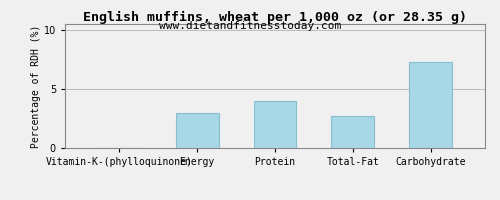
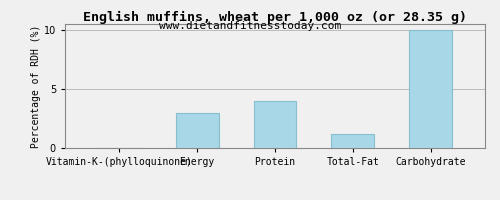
Total-Fat: 2.7 -> 1.2
Carbohydrate: 7.3 -> 10.0
